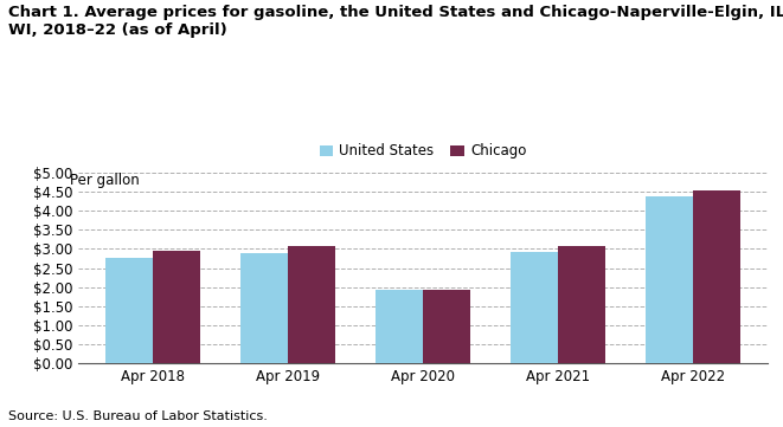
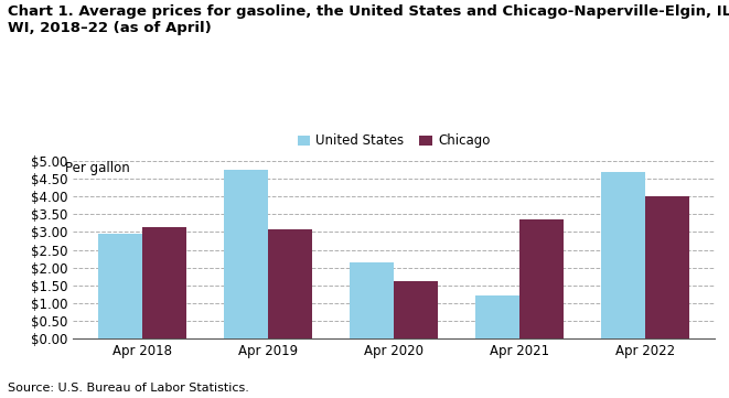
United States/Apr 2018: $2.78 -> $2.95
Chicago/Apr 2018: $2.94 -> $3.15
United States/Apr 2019: $2.88 -> $4.75
United States/Apr 2020: $1.94 -> $2.15
Chicago/Apr 2020: $1.94 -> $1.60
United States/Apr 2021: $2.92 -> $1.20
Chicago/Apr 2021: $3.08 -> $3.35
United States/Apr 2022: $4.38 -> $4.70
Chicago/Apr 2022: $4.55 -> $4.00
